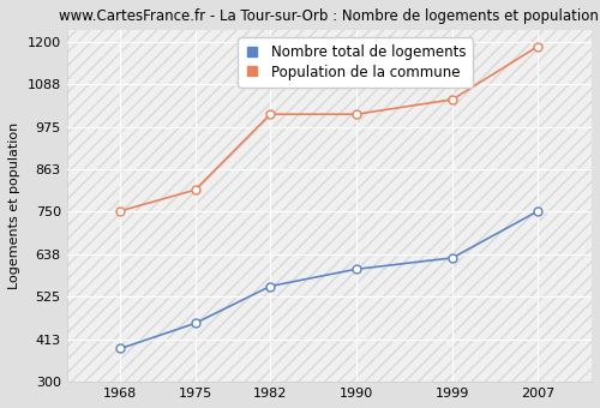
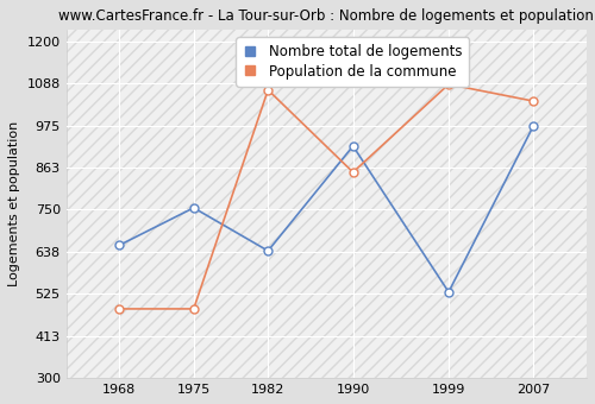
Nombre total de logements/1968: 388 -> 655
Population de la commune/1968: 752 -> 485
Nombre total de logements/1975: 455 -> 755
Population de la commune/1975: 808 -> 485
Nombre total de logements/1982: 553 -> 640
Population de la commune/1982: 1008 -> 1070
Nombre total de logements/1990: 598 -> 920
Population de la commune/1990: 1008 -> 850
Nombre total de logements/1999: 628 -> 530
Population de la commune/1999: 1047 -> 1085
Nombre total de logements/2007: 752 -> 975
Population de la commune/2007: 1188 -> 1040
